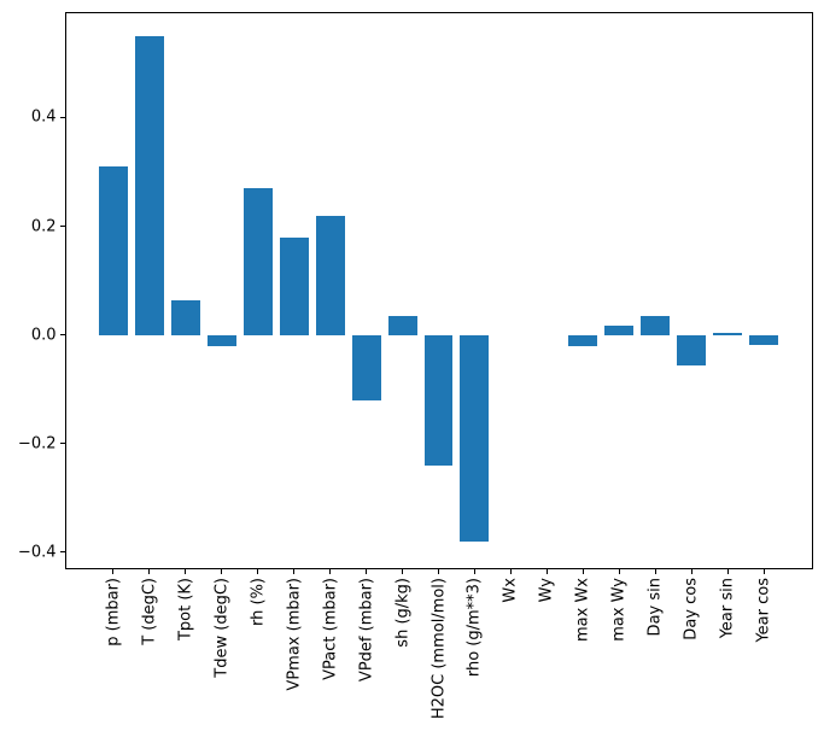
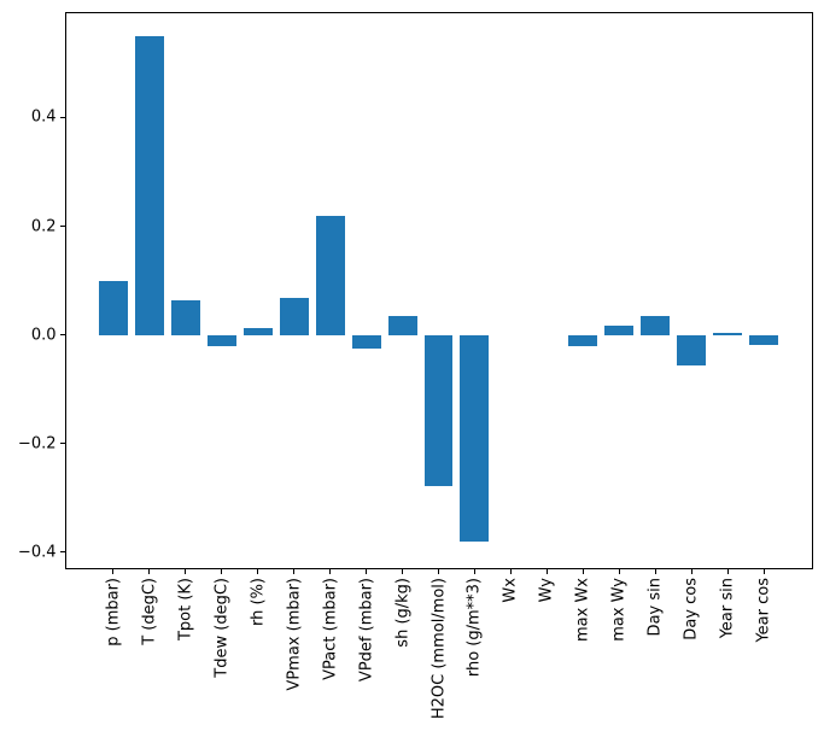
p (mbar): 0.31 -> 0.10
rh (%): 0.27 -> 0.01
VPmax (mbar): 0.18 -> 0.07
VPdef (mbar): -0.12 -> -0.02
H2OC (mmol/mol): -0.24 -> -0.28
